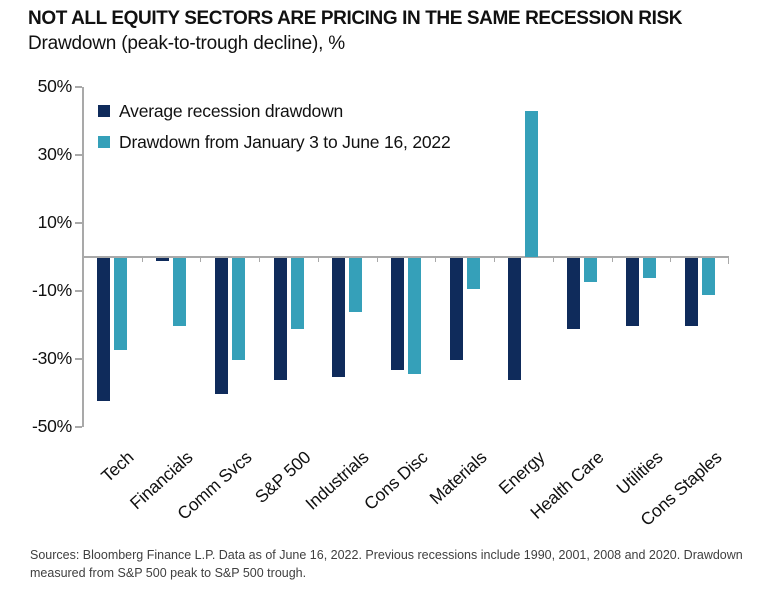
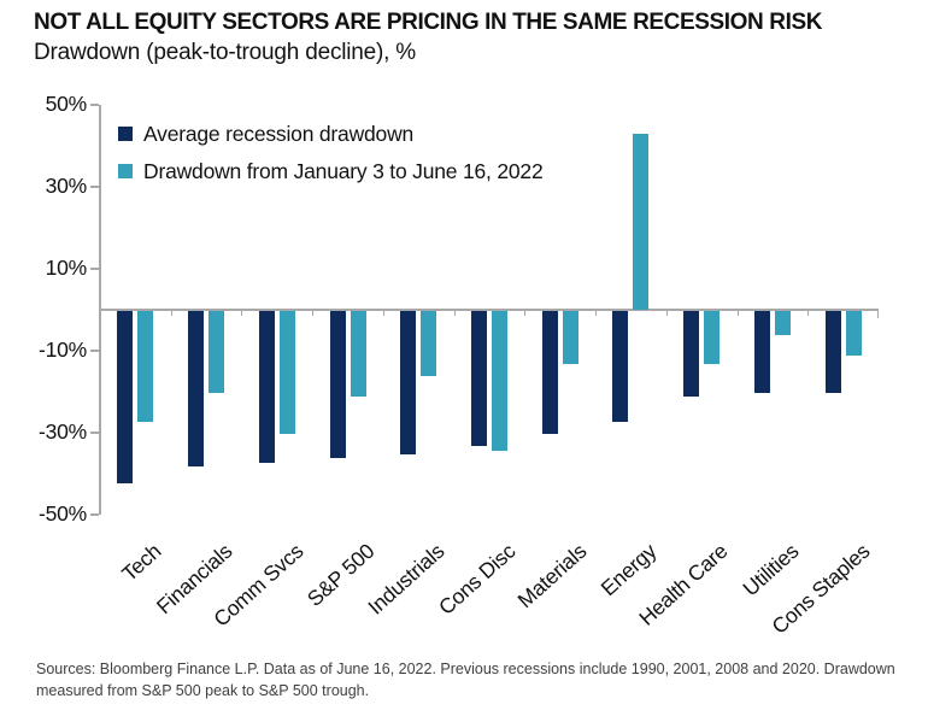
Average recession drawdown/Financials: -1% -> -38%
Average recession drawdown/Comm Svcs: -40% -> -37%
Drawdown from January 3 to June 16, 2022/Materials: -9% -> -13%
Average recession drawdown/Energy: -36% -> -27%
Drawdown from January 3 to June 16, 2022/Health Care: -7% -> -13%
